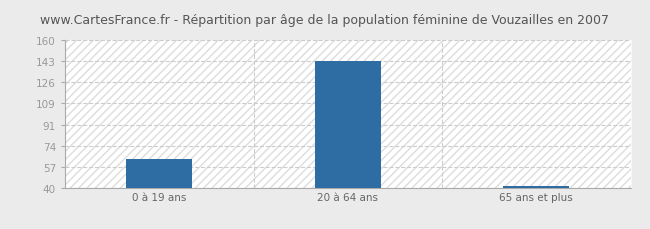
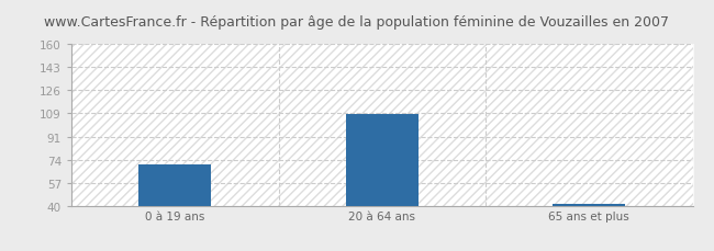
0 à 19 ans: 63 -> 71
20 à 64 ans: 143 -> 108
